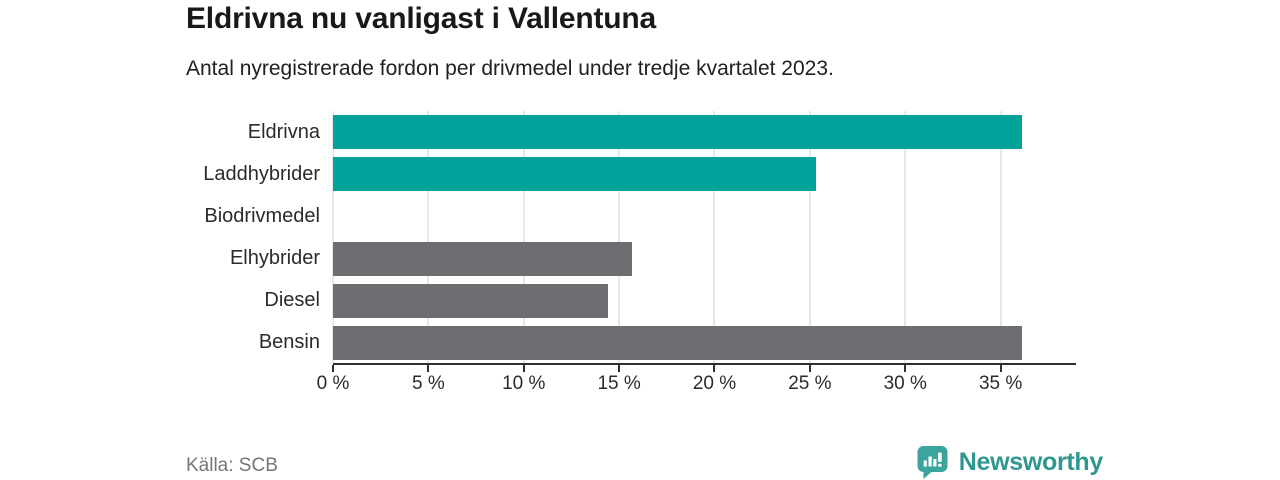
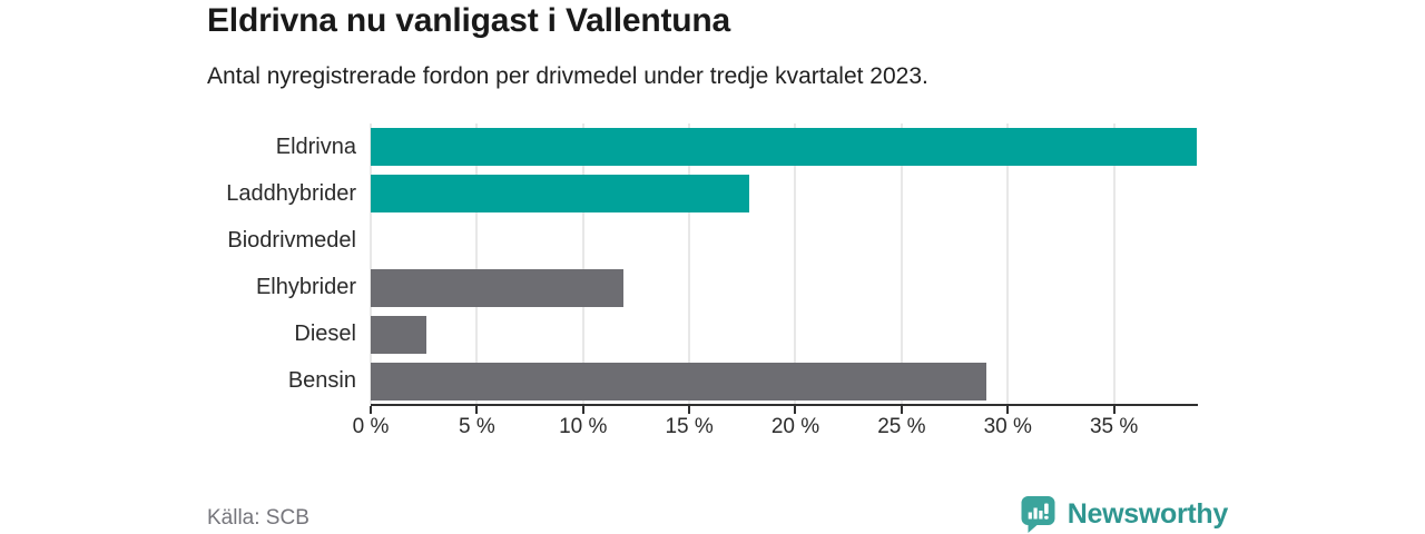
Eldrivna: 36.1% -> 38.9%
Laddhybrider: 25.3% -> 17.8%
Elhybrider: 15.7% -> 11.9%
Diesel: 14.4% -> 2.6%
Bensin: 36.1% -> 29.0%
